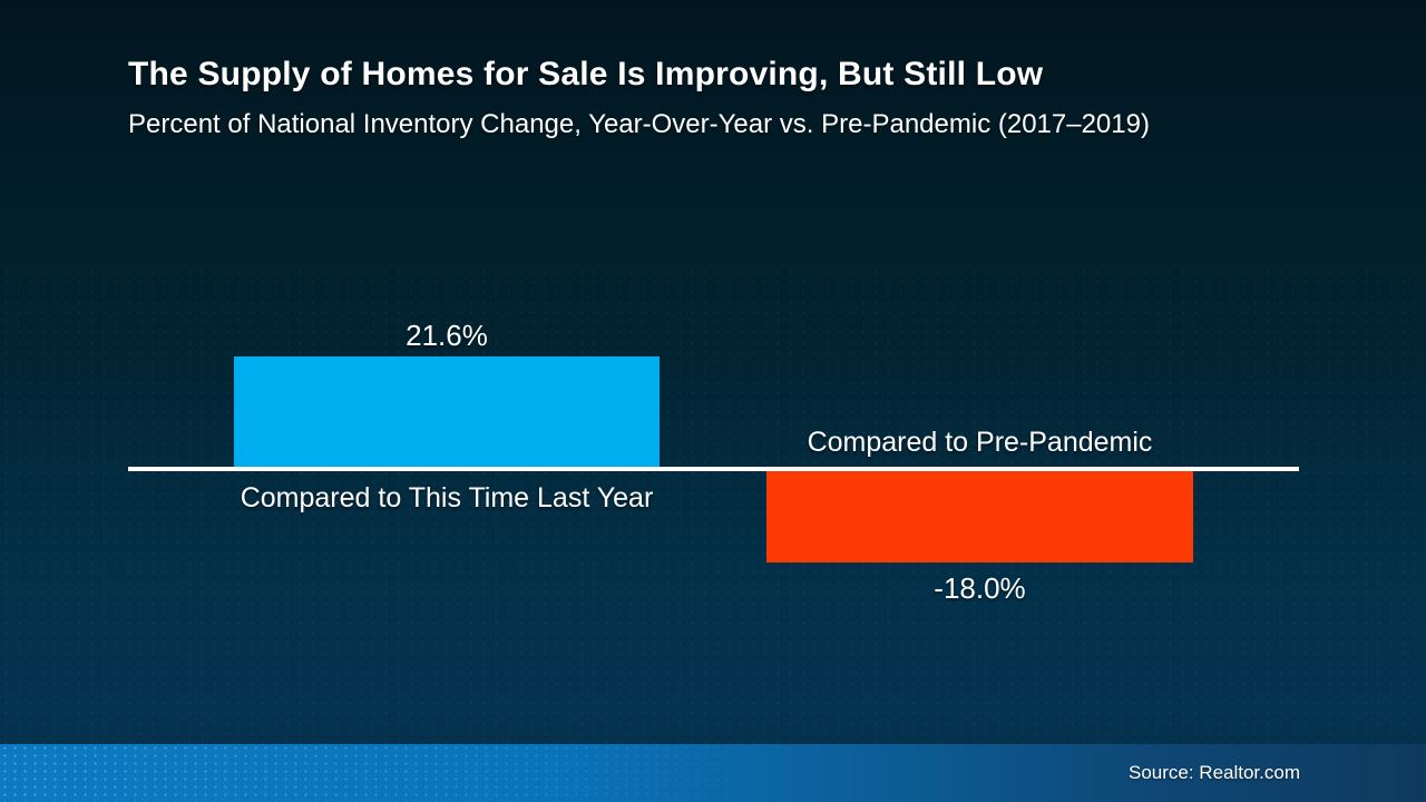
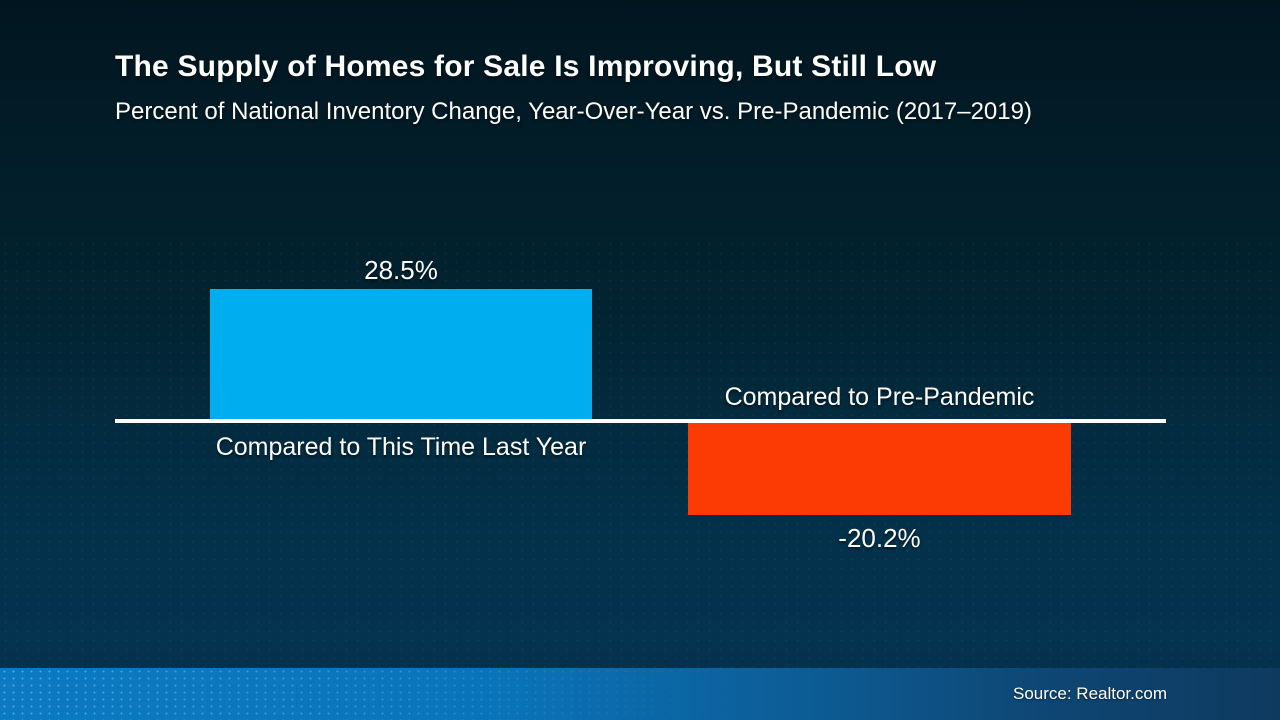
Compared to This Time Last Year: 21.6% -> 28.5%
Compared to Pre-Pandemic: -18.0% -> -20.2%
